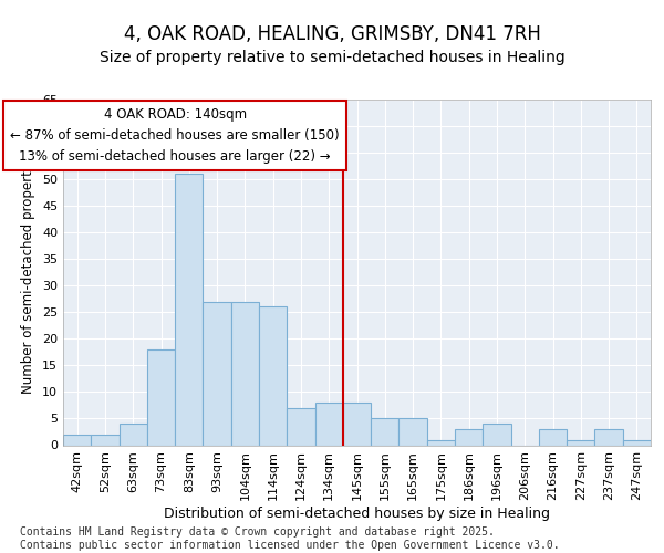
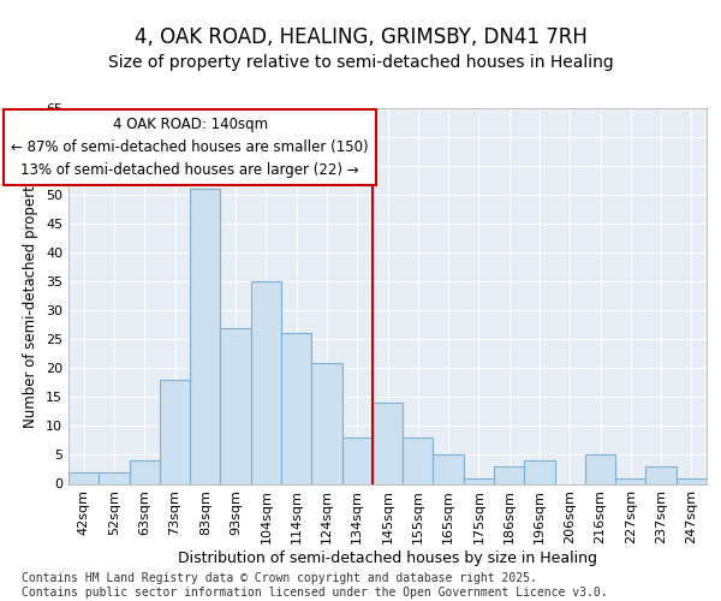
104sqm: 27 -> 35
124sqm: 7 -> 21
145sqm: 8 -> 14
155sqm: 5 -> 8
216sqm: 3 -> 5
